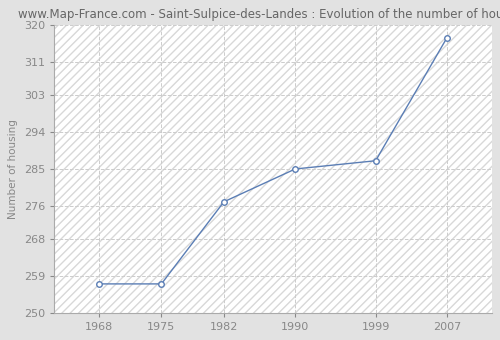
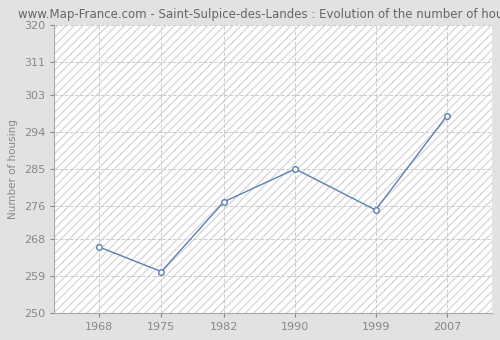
1968: 257 -> 266
1975: 257 -> 260
1999: 287 -> 275
2007: 317 -> 298
